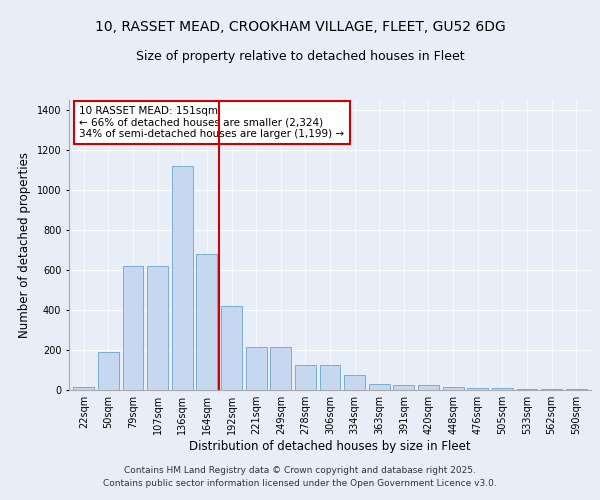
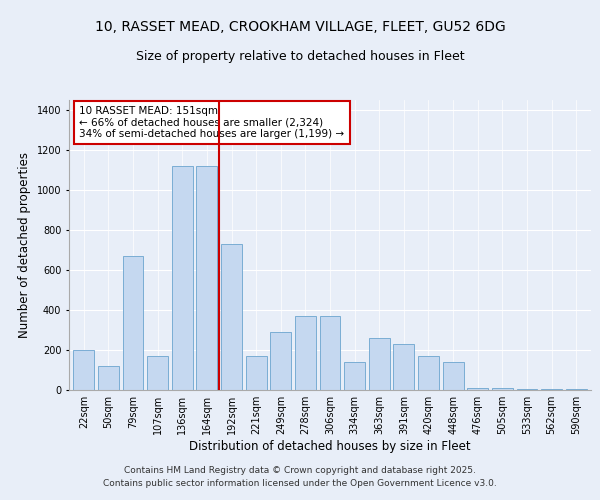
22sqm: 20 -> 200
50sqm: 190 -> 120
79sqm: 620 -> 670
107sqm: 620 -> 170
164sqm: 680 -> 1120
192sqm: 420 -> 730
221sqm: 220 -> 170
249sqm: 220 -> 290
278sqm: 120 -> 370
306sqm: 120 -> 370
334sqm: 80 -> 140
363sqm: 30 -> 260
391sqm: 20 -> 230
420sqm: 20 -> 170
448sqm: 20 -> 140
